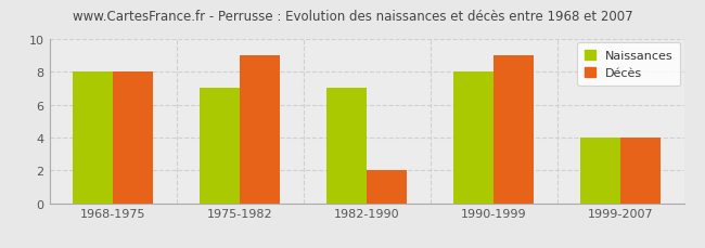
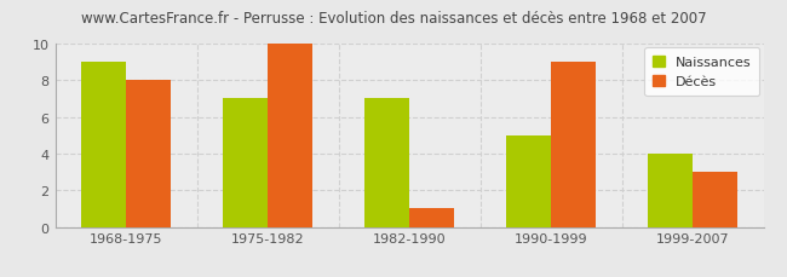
Naissances/1968-1975: 8 -> 9
Décès/1975-1982: 9 -> 10
Décès/1982-1990: 2 -> 1
Naissances/1990-1999: 8 -> 5
Décès/1999-2007: 4 -> 3
